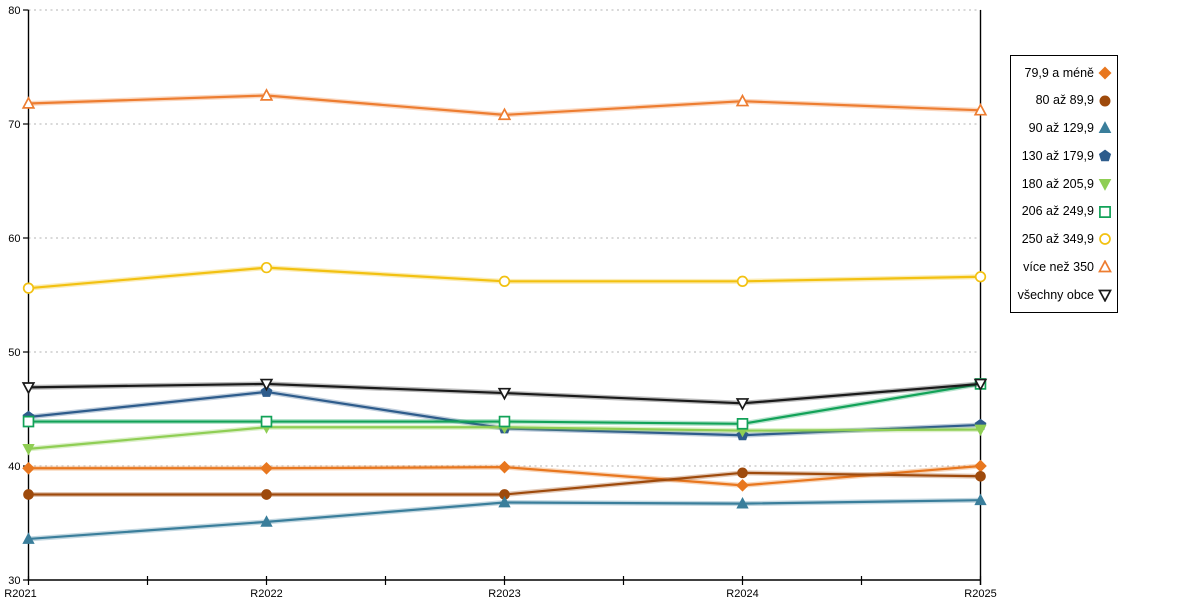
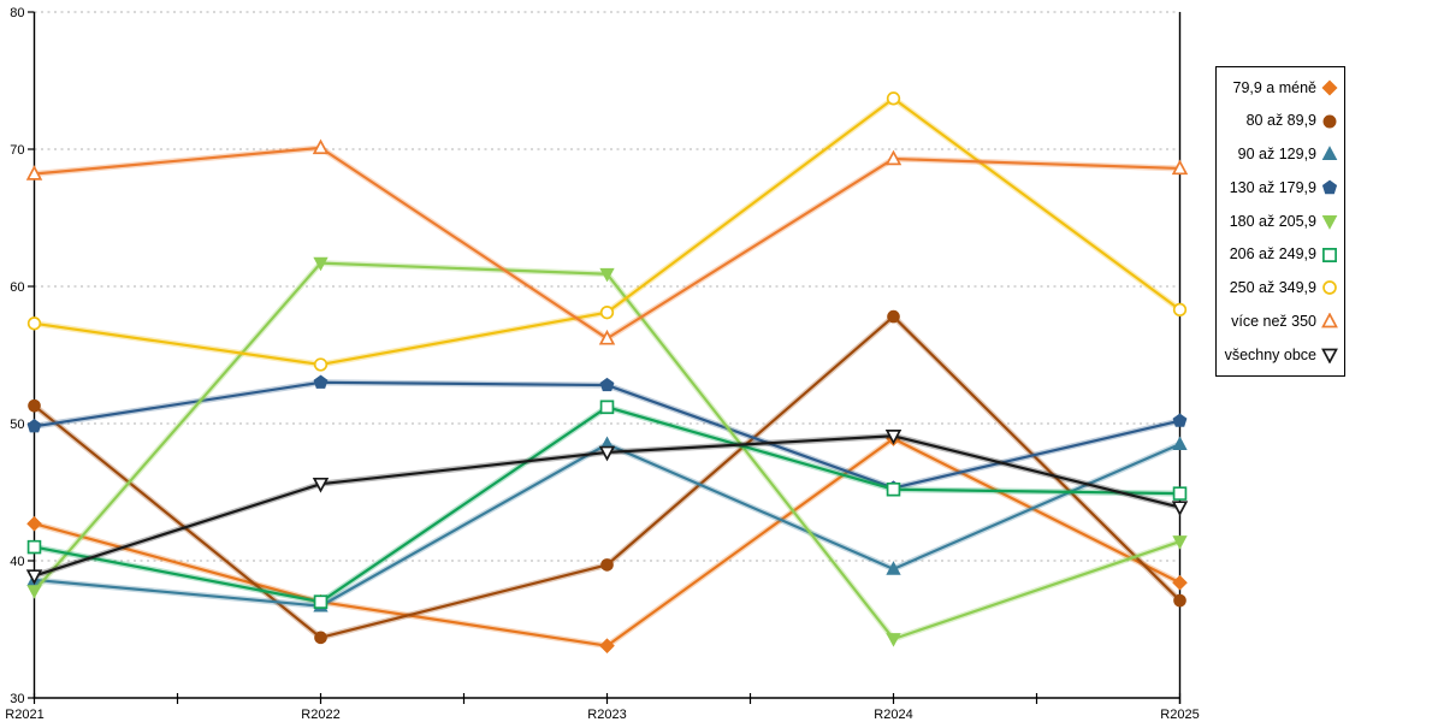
79,9 a méně/R2021: 39.8 -> 42.7
80 až 89,9/R2021: 37.5 -> 51.3
90 až 129,9/R2021: 33.6 -> 38.6
130 až 179,9/R2021: 44.3 -> 49.8
180 až 205,9/R2021: 41.5 -> 37.8
206 až 249,9/R2021: 43.9 -> 41.0
250 až 349,9/R2021: 55.6 -> 57.3
více než 350/R2021: 71.8 -> 68.2
všechny obce/R2021: 46.9 -> 38.9
79,9 a méně/R2022: 39.8 -> 37.0
80 až 89,9/R2022: 37.5 -> 34.4
90 až 129,9/R2022: 35.1 -> 36.7
130 až 179,9/R2022: 46.5 -> 53.0
180 až 205,9/R2022: 43.4 -> 61.7
206 až 249,9/R2022: 43.9 -> 37.0
250 až 349,9/R2022: 57.4 -> 54.3
více než 350/R2022: 72.5 -> 70.1
všechny obce/R2022: 47.2 -> 45.6
79,9 a méně/R2023: 39.9 -> 33.8
80 až 89,9/R2023: 37.5 -> 39.7
90 až 129,9/R2023: 36.8 -> 48.5
130 až 179,9/R2023: 43.3 -> 52.8
180 až 205,9/R2023: 43.4 -> 60.9
206 až 249,9/R2023: 43.9 -> 51.2
250 až 349,9/R2023: 56.2 -> 58.1
více než 350/R2023: 70.8 -> 56.2
všechny obce/R2023: 46.4 -> 47.9
79,9 a méně/R2024: 38.3 -> 48.9
80 až 89,9/R2024: 39.4 -> 57.8
90 až 129,9/R2024: 36.7 -> 39.4
130 až 179,9/R2024: 42.7 -> 45.3
180 až 205,9/R2024: 43.1 -> 34.3
206 až 249,9/R2024: 43.7 -> 45.2
250 až 349,9/R2024: 56.2 -> 73.7
více než 350/R2024: 72.0 -> 69.3
všechny obce/R2024: 45.5 -> 49.1
79,9 a méně/R2025: 40.0 -> 38.4
80 až 89,9/R2025: 39.1 -> 37.1
90 až 129,9/R2025: 37.0 -> 48.5
130 až 179,9/R2025: 43.6 -> 50.2
180 až 205,9/R2025: 43.2 -> 41.4
206 až 249,9/R2025: 47.2 -> 44.9
250 až 349,9/R2025: 56.6 -> 58.3
více než 350/R2025: 71.2 -> 68.6
všechny obce/R2025: 47.2 -> 43.9
